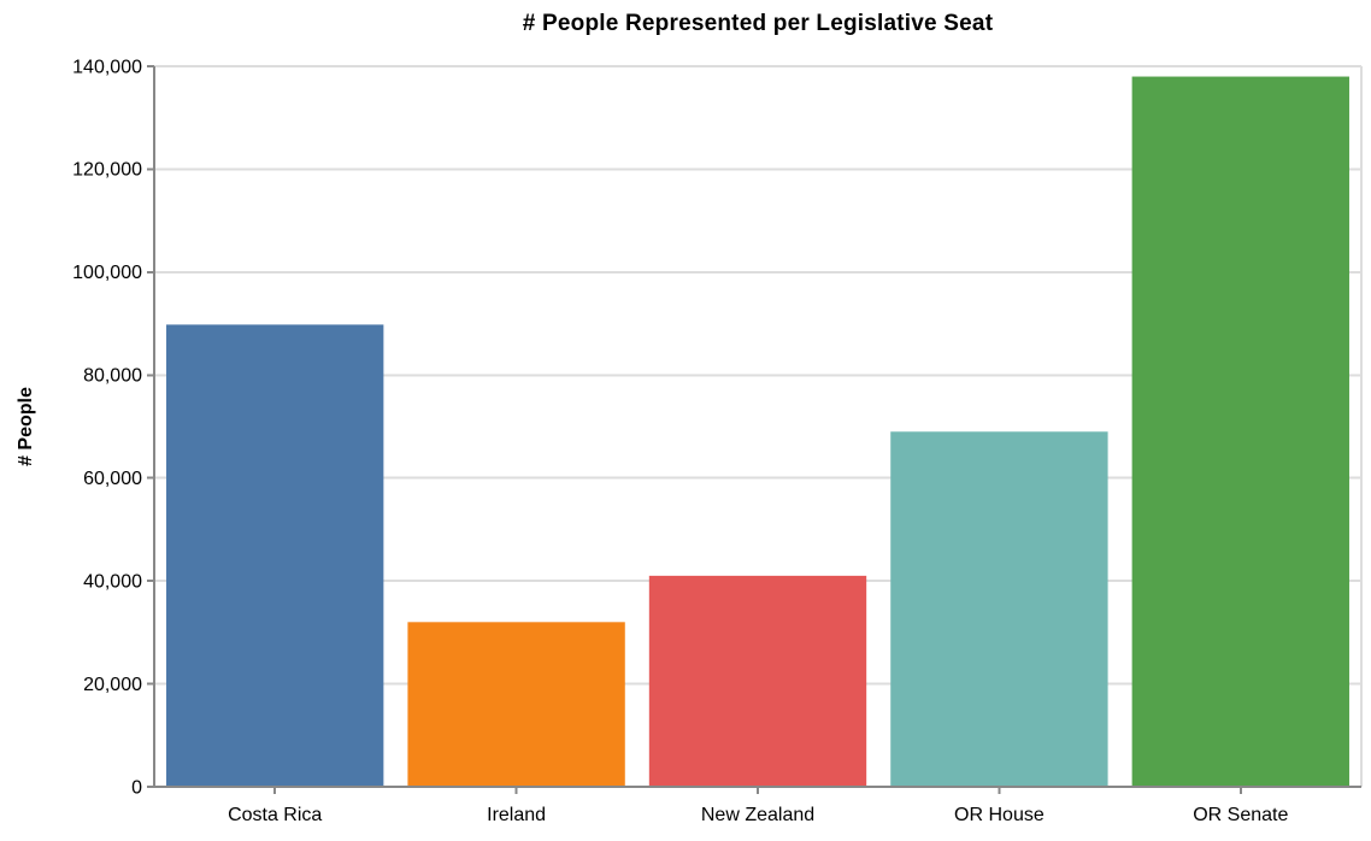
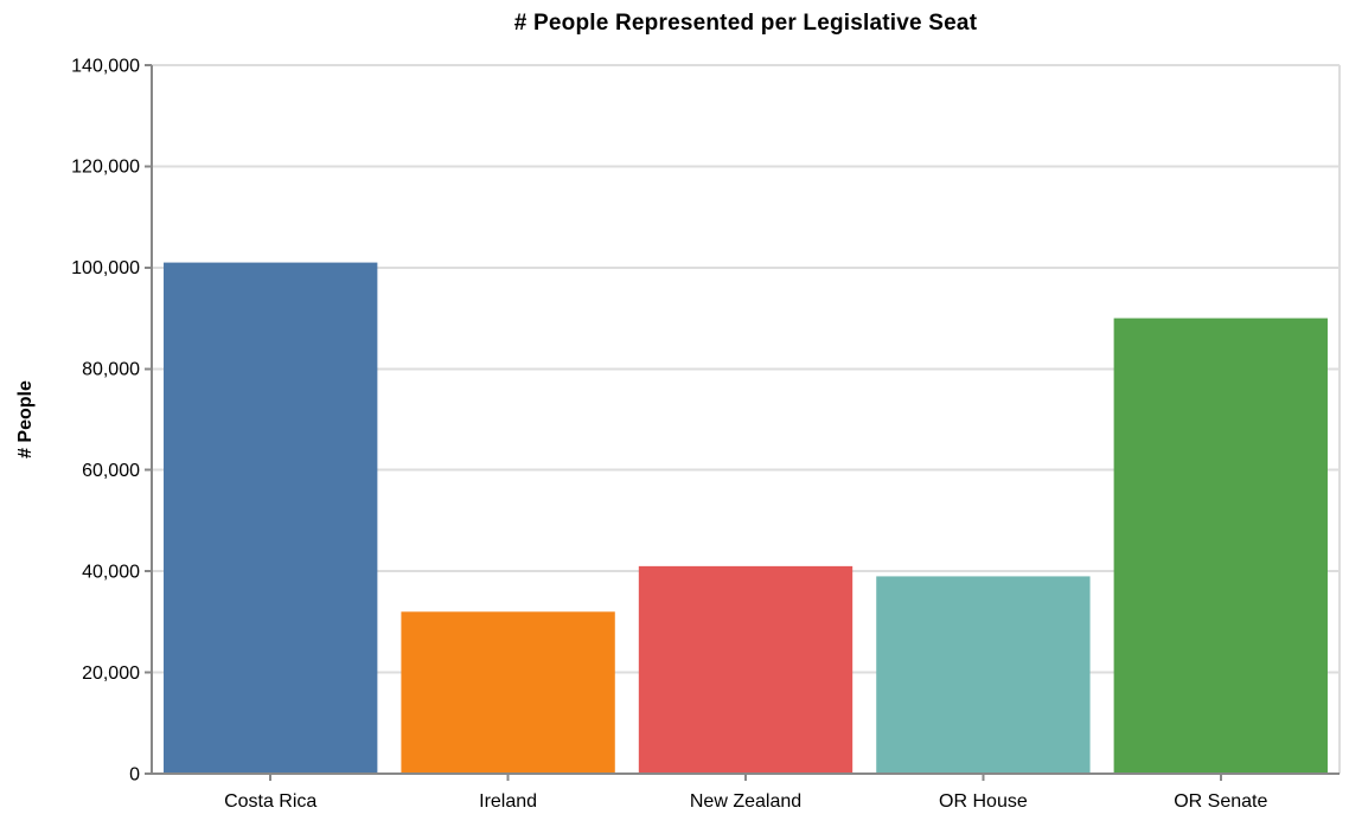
Costa Rica: 90000 -> 101000
OR House: 69000 -> 39000
OR Senate: 138000 -> 90000
